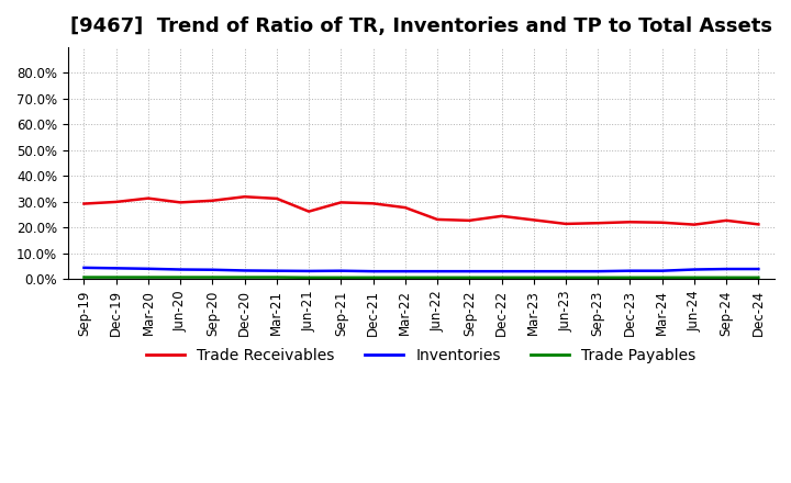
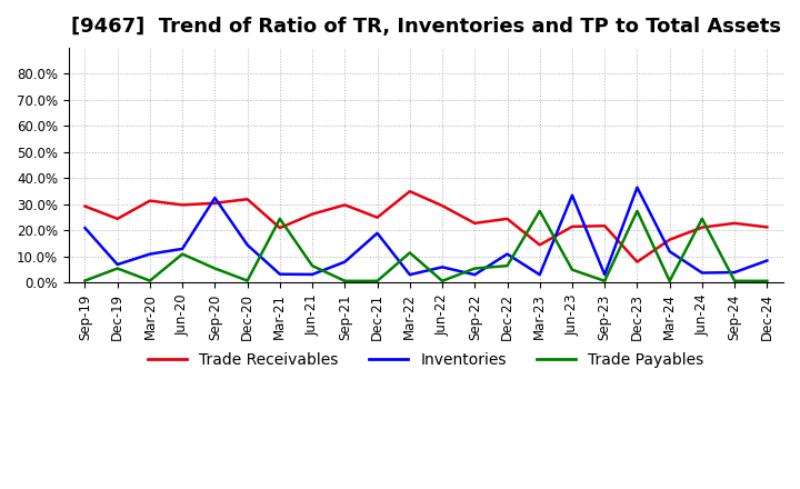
Inventories/Sep-19: 4.5% -> 21.0%
Trade Receivables/Dec-19: 30.0% -> 24.5%
Inventories/Dec-19: 4.3% -> 7.0%
Trade Payables/Dec-19: 0.8% -> 5.5%
Inventories/Mar-20: 4.1% -> 11.0%
Inventories/Jun-20: 3.8% -> 13.0%
Trade Payables/Jun-20: 0.8% -> 11.0%
Inventories/Sep-20: 3.7% -> 32.5%
Trade Payables/Sep-20: 0.8% -> 5.5%
Inventories/Dec-20: 3.4% -> 14.5%
Trade Receivables/Mar-21: 31.3% -> 21.0%
Trade Payables/Mar-21: 0.8% -> 24.5%
Trade Payables/Jun-21: 0.7% -> 6.5%
Inventories/Sep-21: 3.3% -> 8.0%
Trade Receivables/Dec-21: 29.4% -> 25.0%
Inventories/Dec-21: 3.1% -> 19.0%
Trade Receivables/Mar-22: 27.8% -> 35.0%
Trade Payables/Mar-22: 0.7% -> 11.5%
Trade Receivables/Jun-22: 23.2% -> 29.5%
Inventories/Jun-22: 3.1% -> 6.0%
Trade Payables/Sep-22: 0.7% -> 5.5%
Inventories/Dec-22: 3.1% -> 11.0%
Trade Payables/Dec-22: 0.7% -> 6.5%
Trade Receivables/Mar-23: 23.0% -> 14.5%
Trade Payables/Mar-23: 0.7% -> 27.5%
Inventories/Jun-23: 3.1% -> 33.5%
Trade Payables/Jun-23: 0.7% -> 5.0%
Trade Receivables/Dec-23: 22.2% -> 8.0%
Inventories/Dec-23: 3.3% -> 36.5%
Trade Payables/Dec-23: 0.7% -> 27.5%
Trade Receivables/Mar-24: 22.0% -> 16.5%
Inventories/Mar-24: 3.3% -> 12.0%
Trade Payables/Jun-24: 0.7% -> 24.5%
Inventories/Dec-24: 4.0% -> 8.5%
